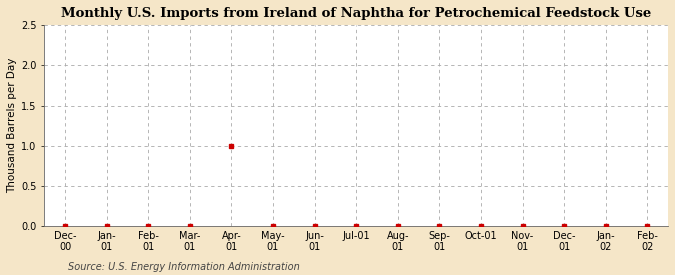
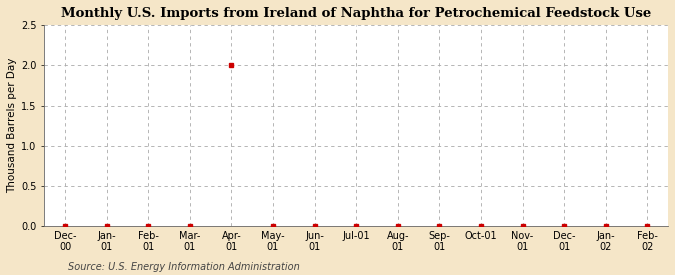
Apr- 01: 1 -> 2
